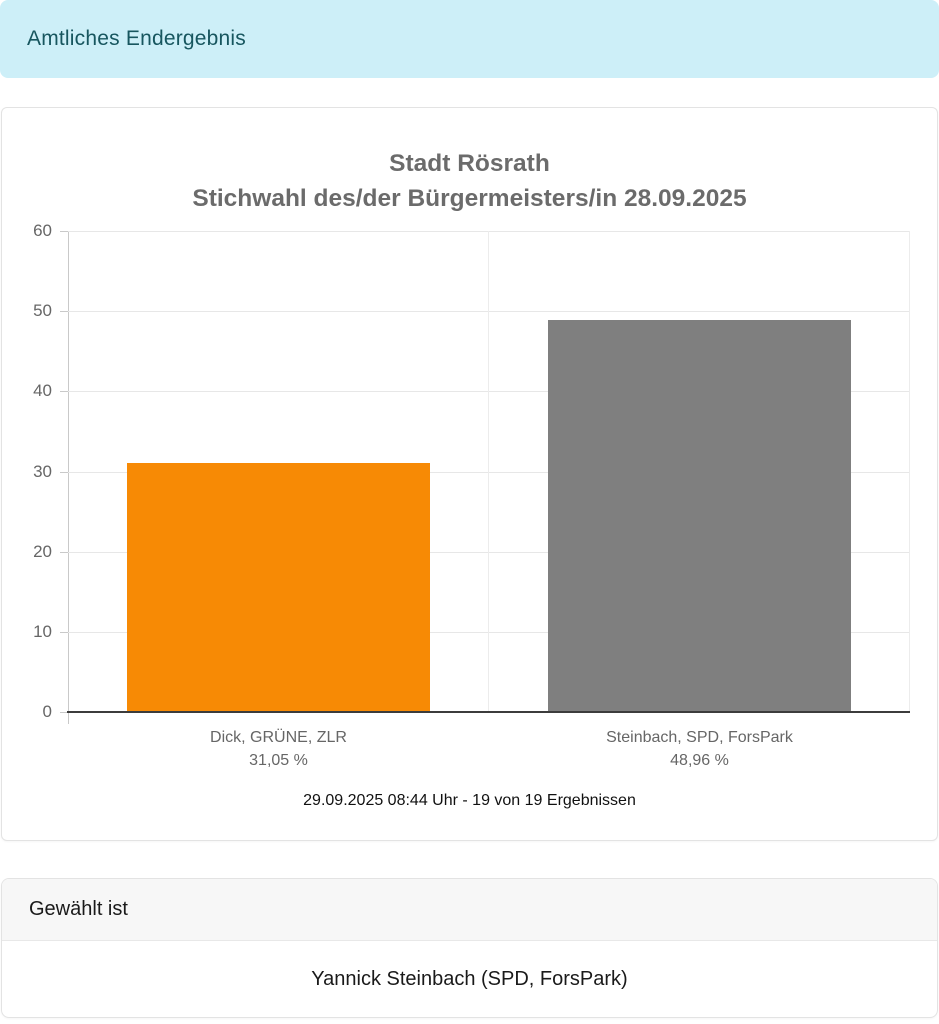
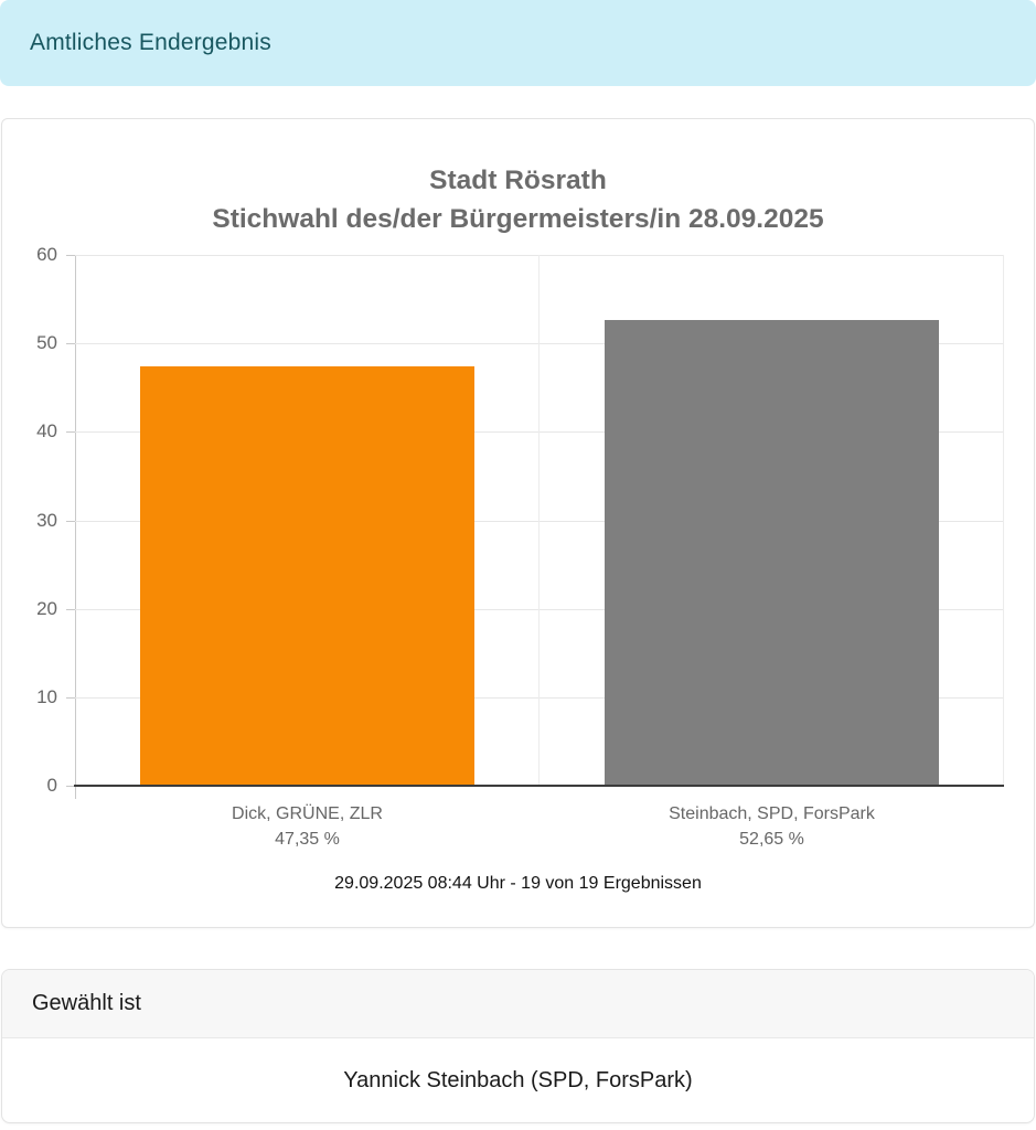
Dick, GRÜNE, ZLR: 31,05 -> 47,35
Steinbach, SPD, ForsPark: 48,96 -> 52,65
